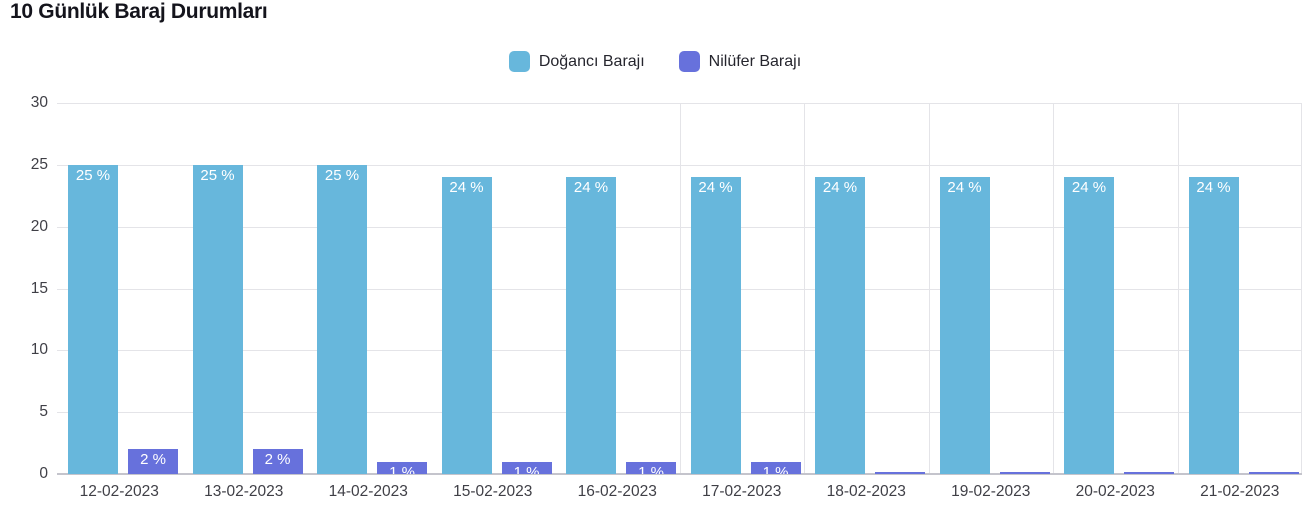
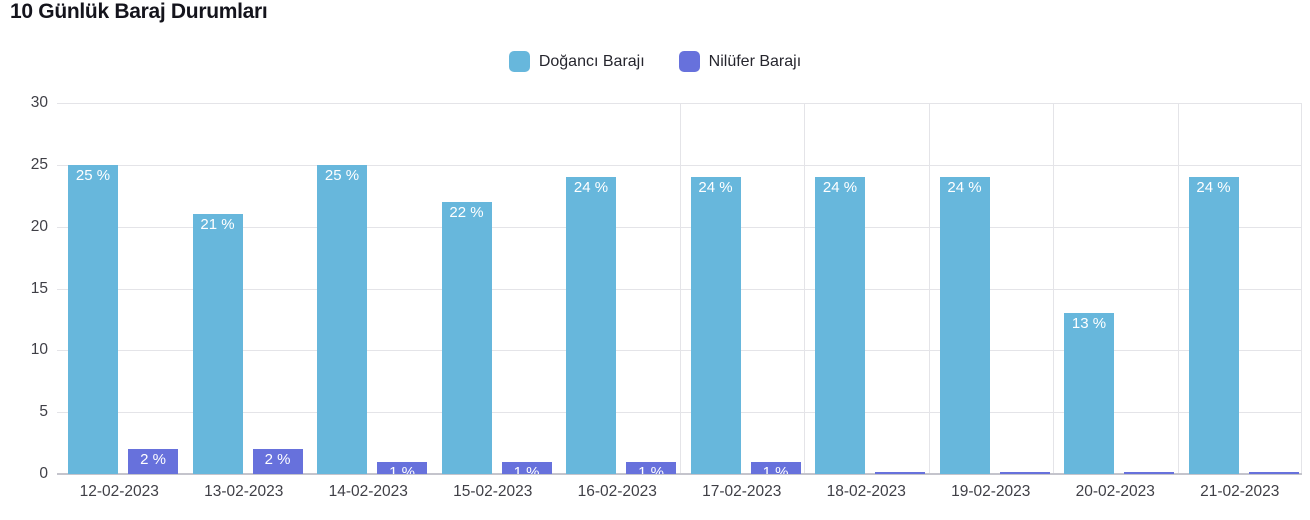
Doğancı Barajı/13-02-2023: 25 -> 21
Doğancı Barajı/15-02-2023: 24 -> 22
Doğancı Barajı/20-02-2023: 24 -> 13
